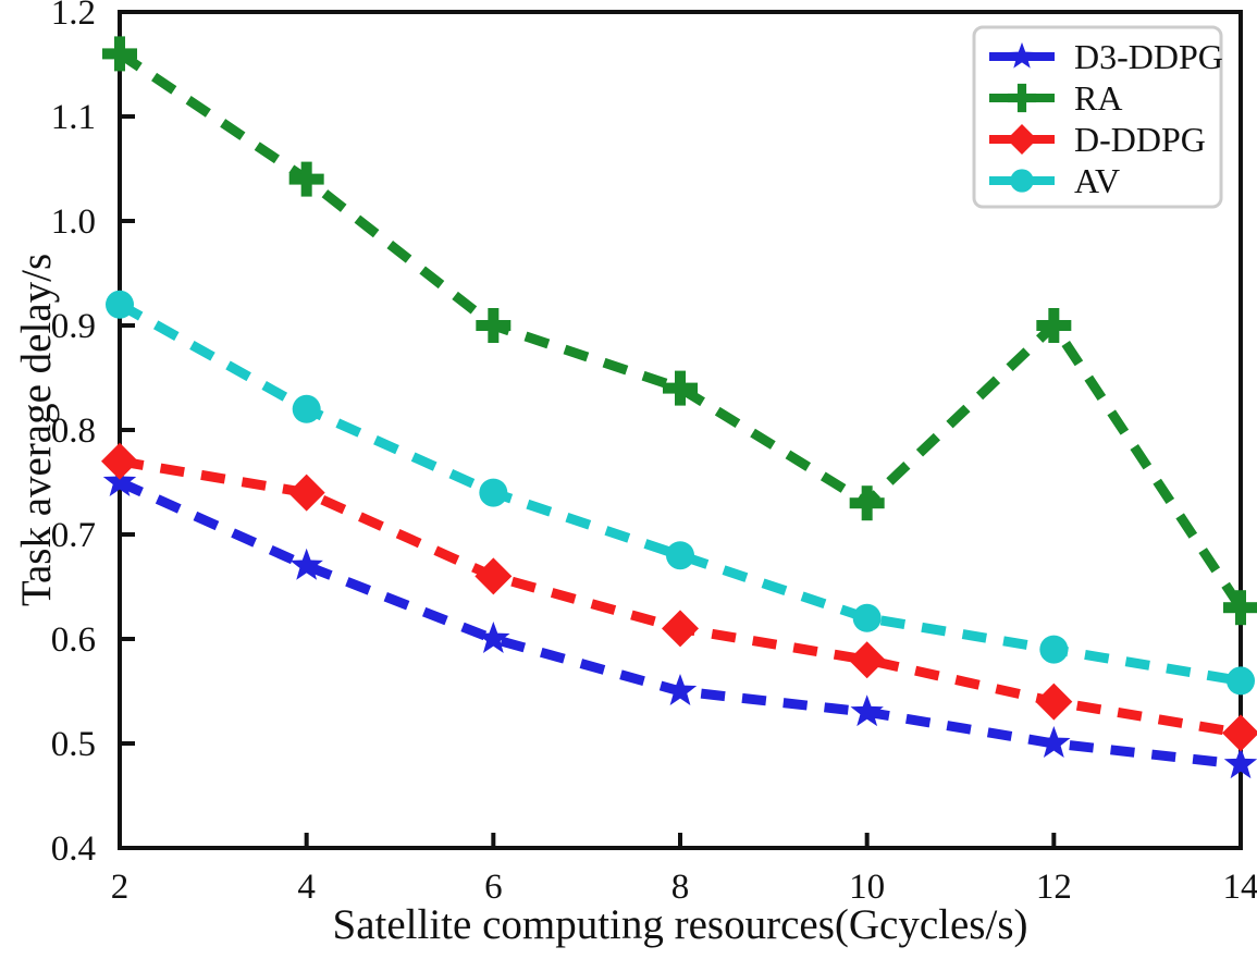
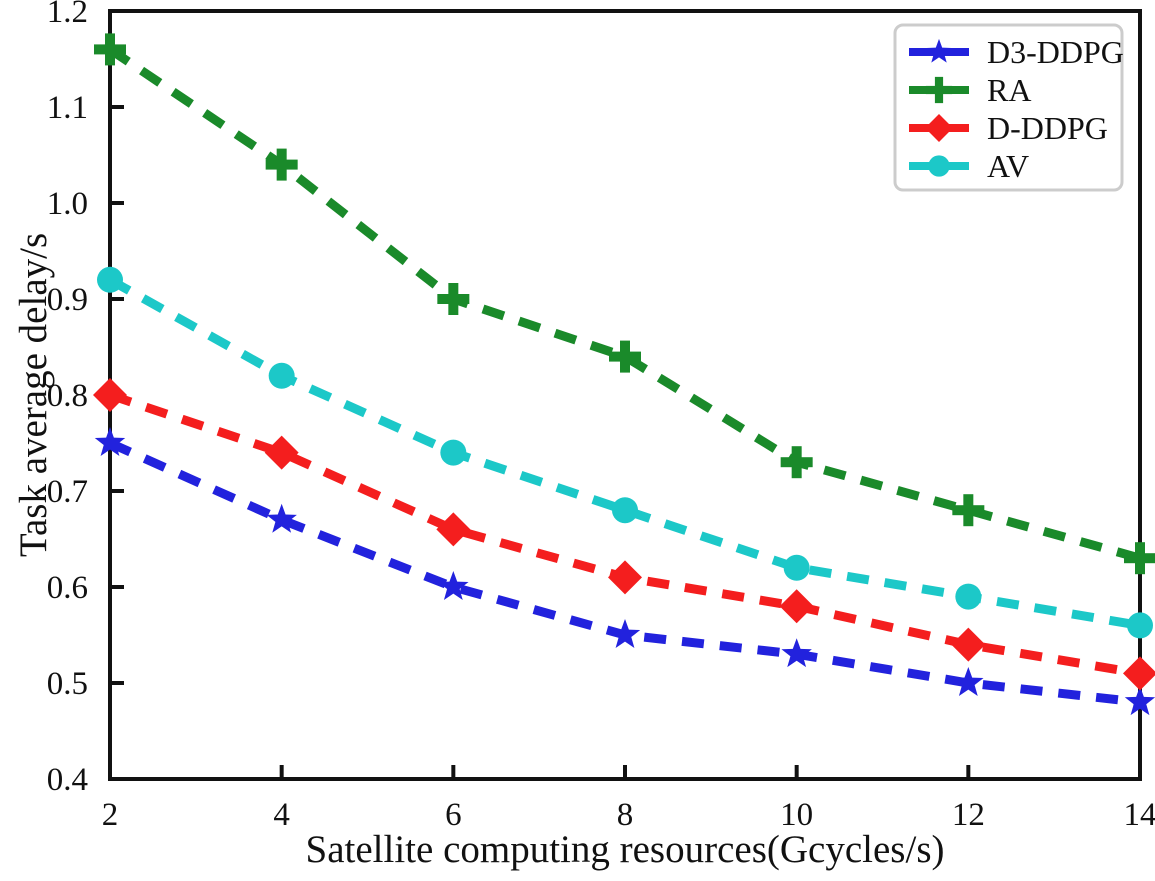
D-DDPG/2: 0.77 -> 0.80
RA/12: 0.90 -> 0.68
